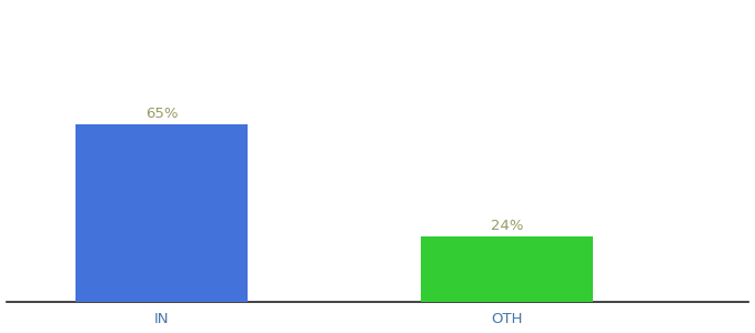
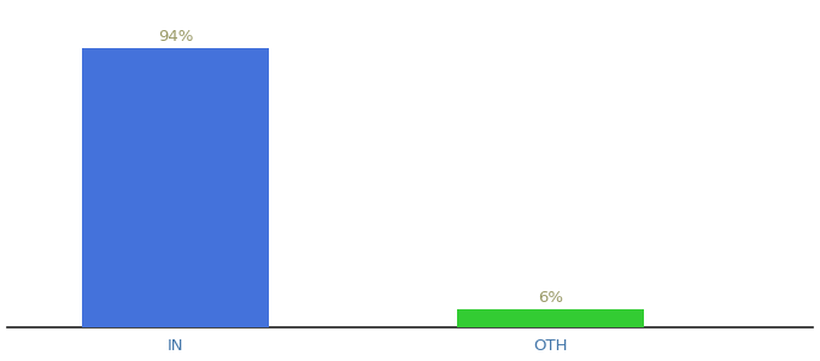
IN: 65% -> 94%
OTH: 24% -> 6%
